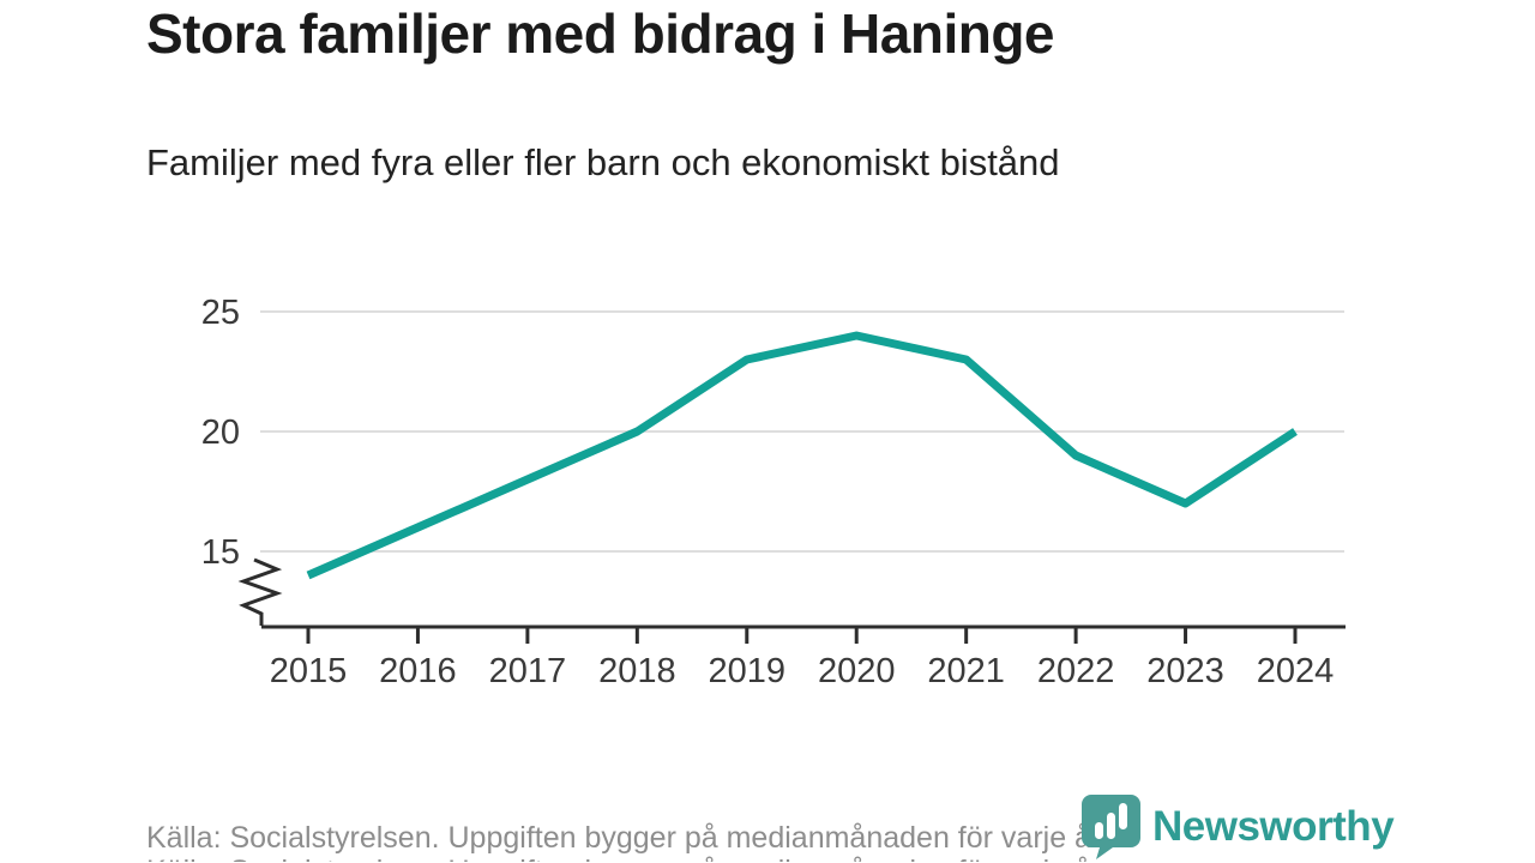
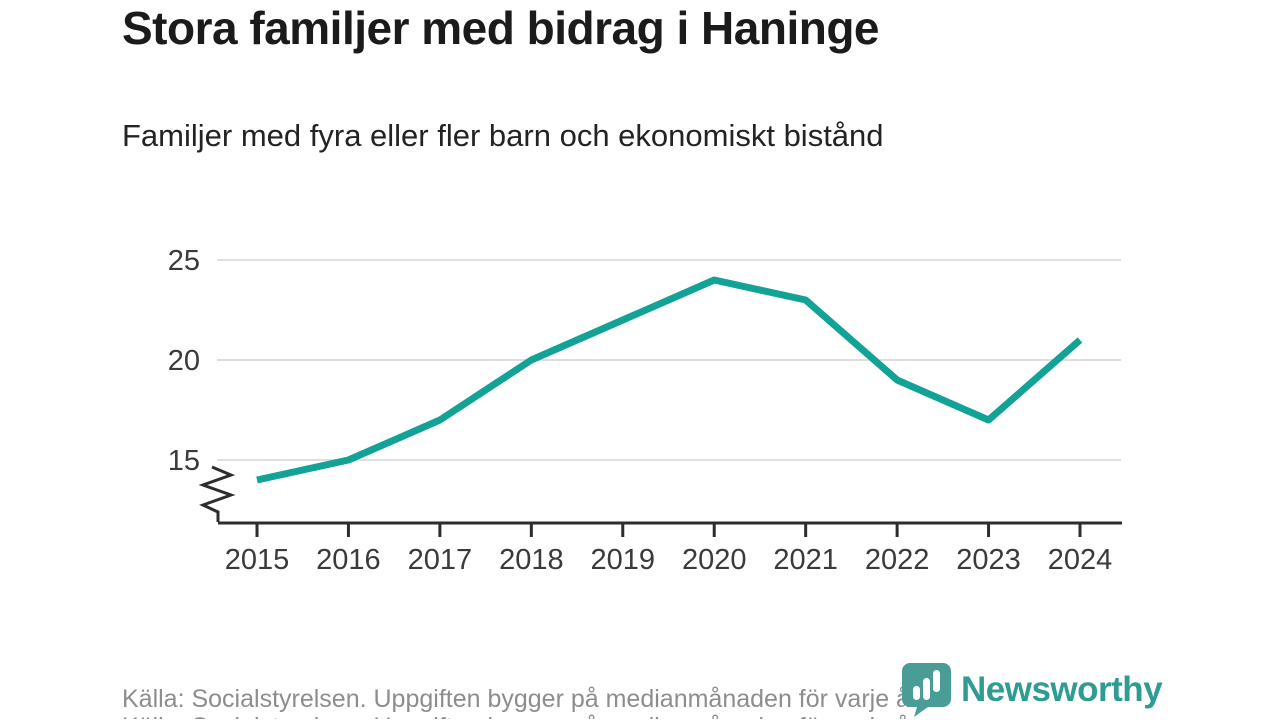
2016: 16 -> 15
2017: 18 -> 17
2019: 23 -> 22
2024: 20 -> 21
